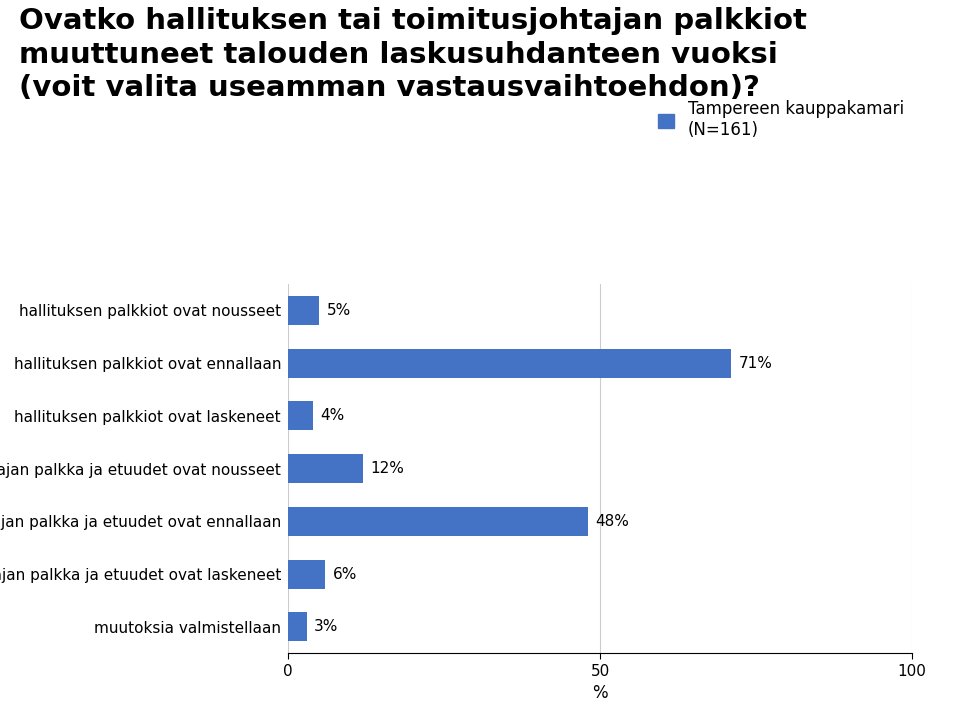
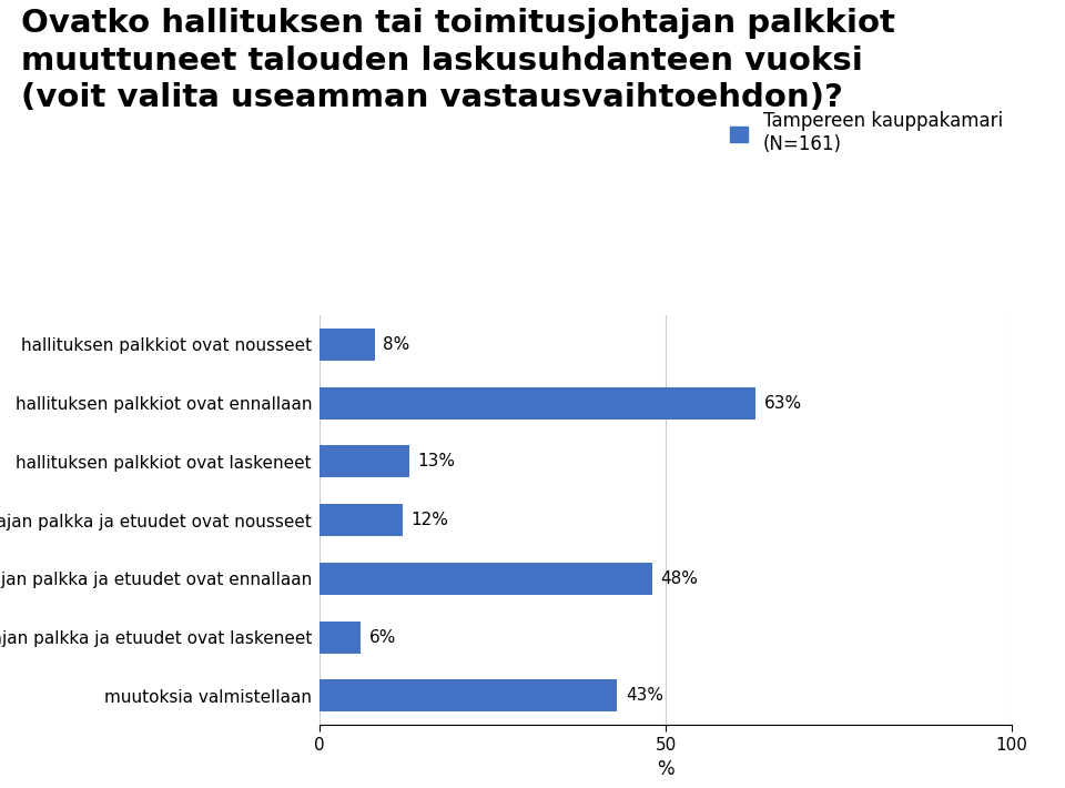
hallituksen palkkiot ovat nousseet: 5% -> 8%
hallituksen palkkiot ovat ennallaan: 71% -> 63%
hallituksen palkkiot ovat laskeneet: 4% -> 13%
muutoksia valmistellaan: 3% -> 43%
